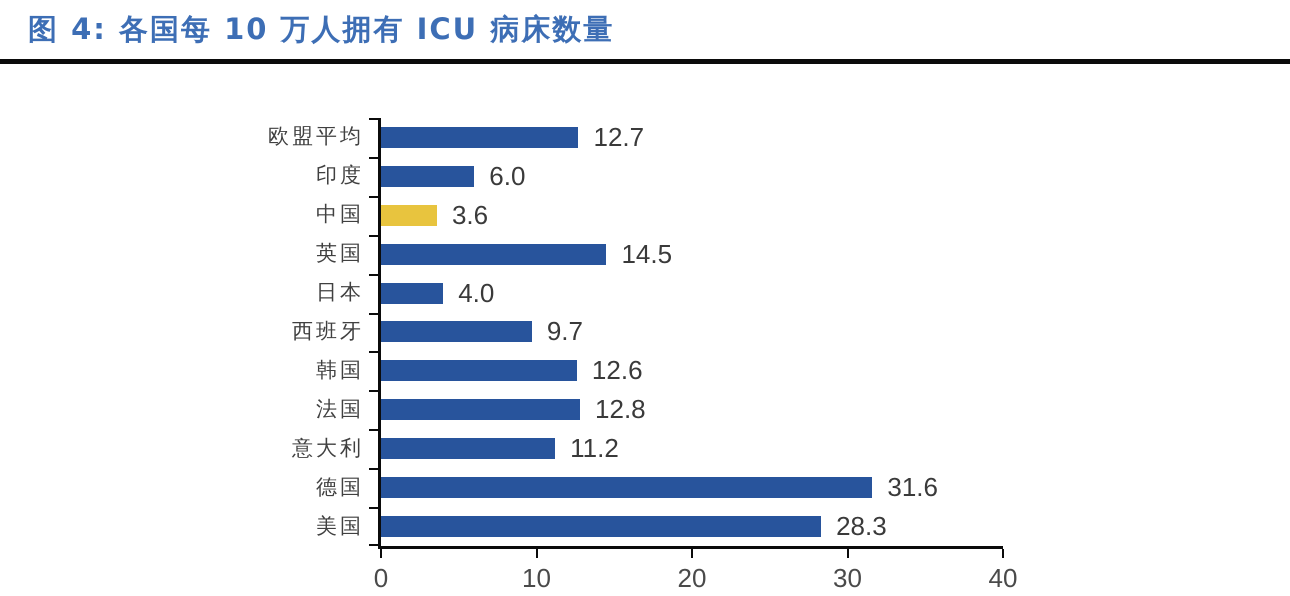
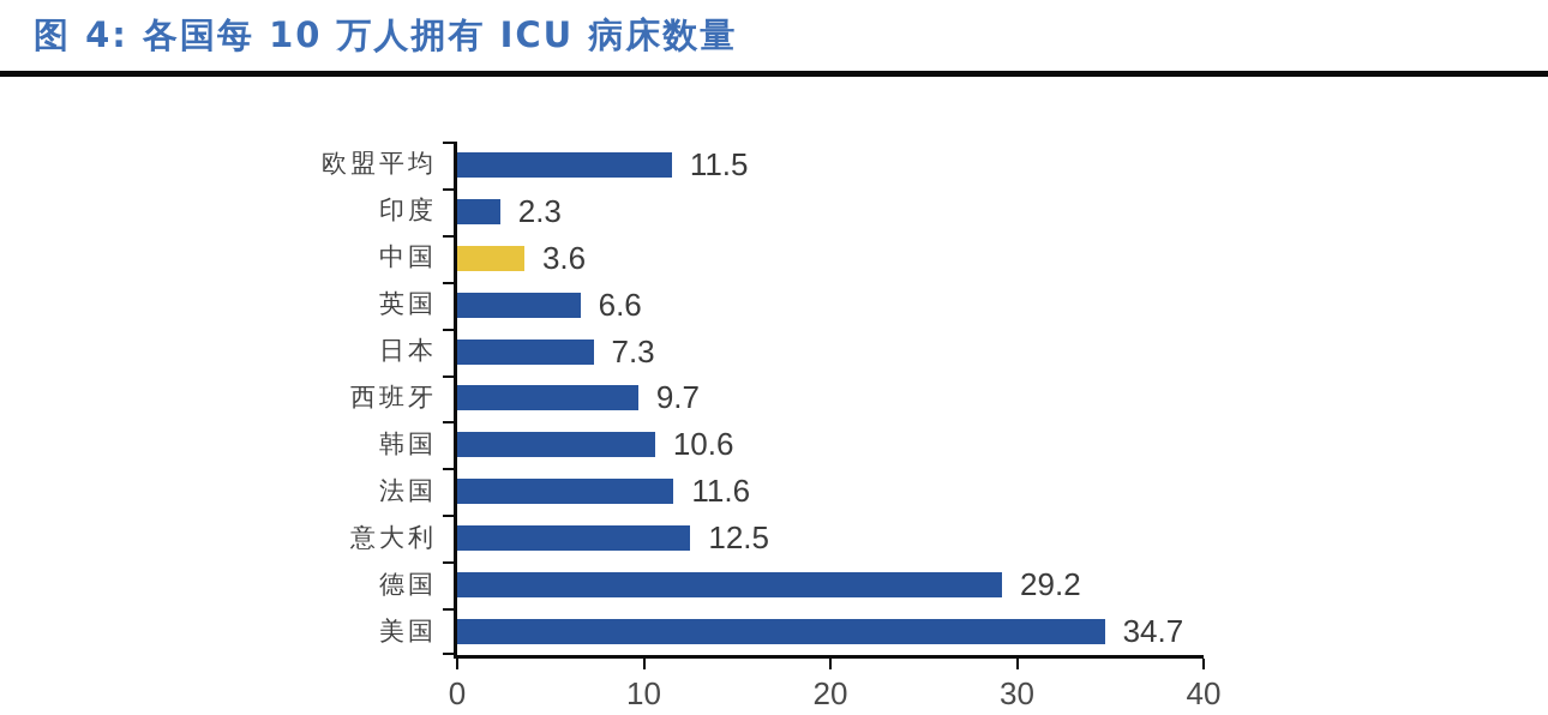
欧盟平均: 12.7 -> 11.5
印度: 6.0 -> 2.3
英国: 14.5 -> 6.6
日本: 4.0 -> 7.3
韩国: 12.6 -> 10.6
法国: 12.8 -> 11.6
意大利: 11.2 -> 12.5
德国: 31.6 -> 29.2
美国: 28.3 -> 34.7
